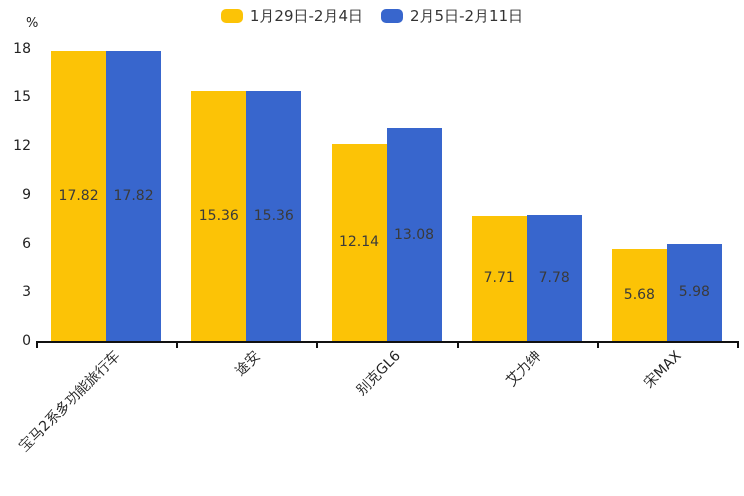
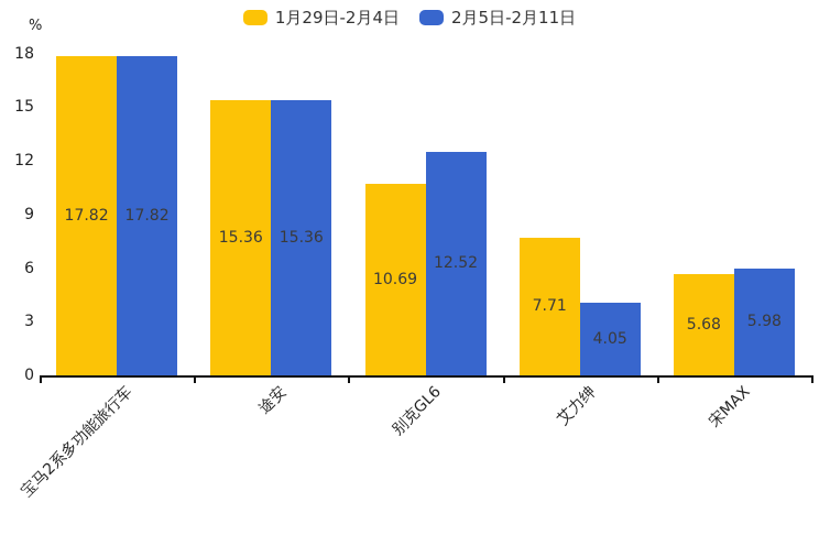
1月29日-2月4日/别克GL6: 12.14 -> 10.69
2月5日-2月11日/别克GL6: 13.08 -> 12.52
2月5日-2月11日/艾力绅: 7.78 -> 4.05
